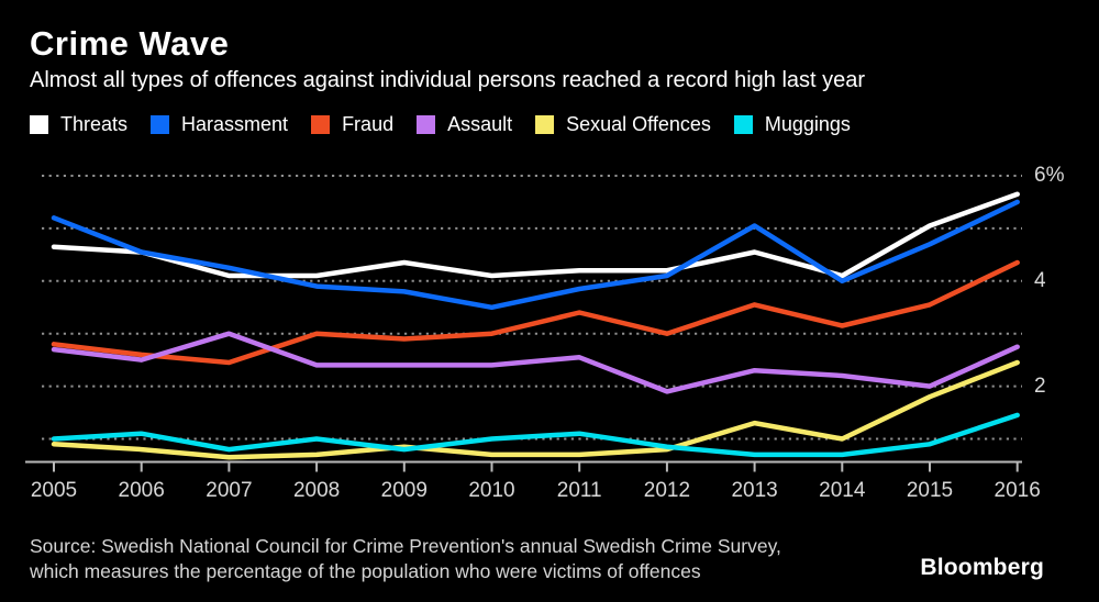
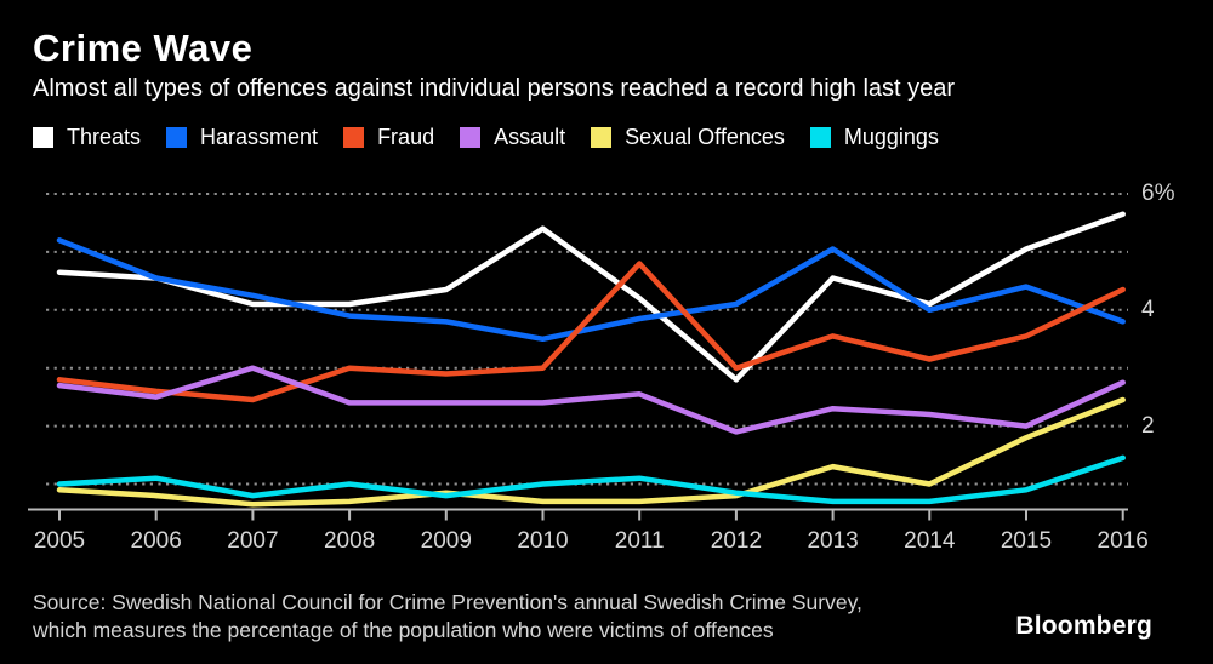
Threats/2010: 4.1% -> 5.4%
Fraud/2011: 3.4% -> 4.8%
Threats/2012: 4.2% -> 2.8%
Harassment/2015: 4.7% -> 4.4%
Harassment/2016: 5.5% -> 3.8%
